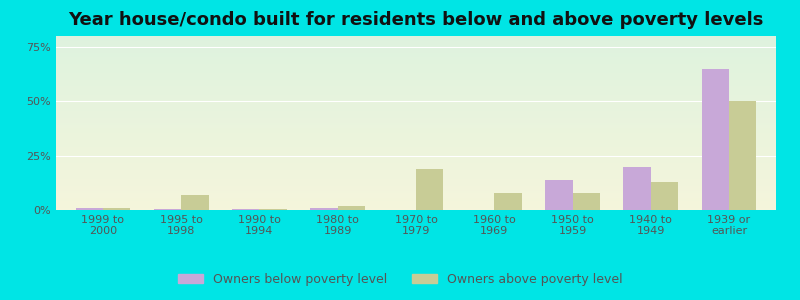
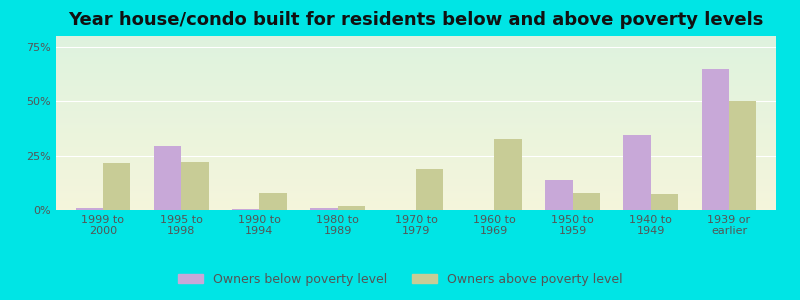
Owners above poverty level/1999 to 2000: 1.0% -> 21.5%
Owners below poverty level/1995 to 1998: 0.5% -> 29.5%
Owners above poverty level/1995 to 1998: 7.0% -> 22.0%
Owners above poverty level/1990 to 1994: 0.5% -> 8.0%
Owners above poverty level/1960 to 1969: 8.0% -> 32.5%
Owners below poverty level/1940 to 1949: 20.0% -> 34.5%
Owners above poverty level/1940 to 1949: 13.0% -> 7.5%
